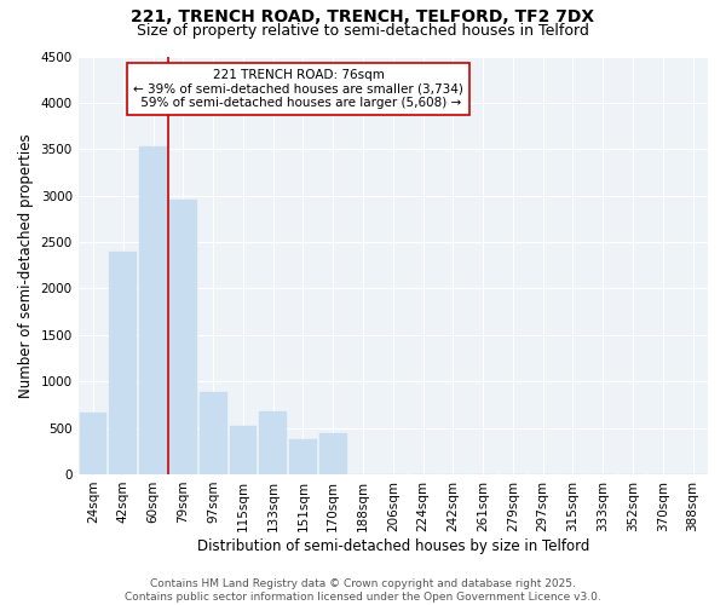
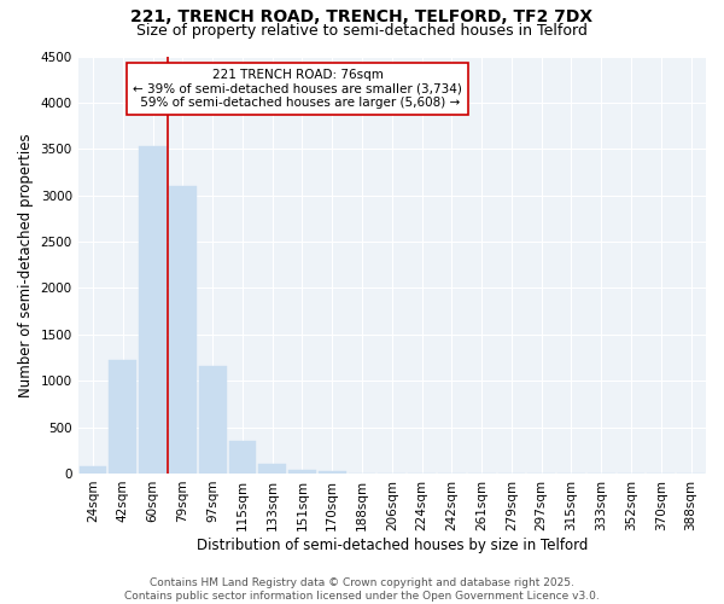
24sqm: 660 -> 80
42sqm: 2400 -> 1220
79sqm: 2960 -> 3100
97sqm: 880 -> 1160
115sqm: 520 -> 350
133sqm: 680 -> 110
151sqm: 380 -> 40
170sqm: 440 -> 20
